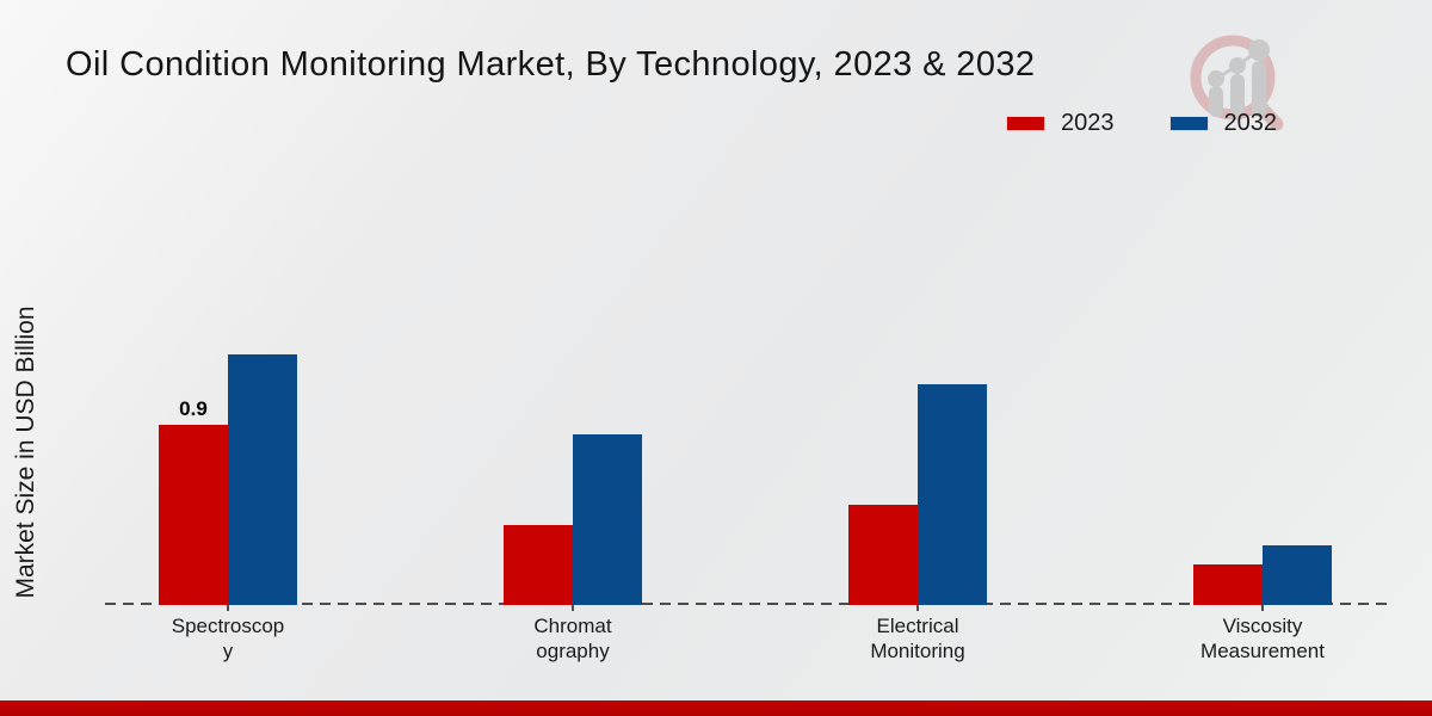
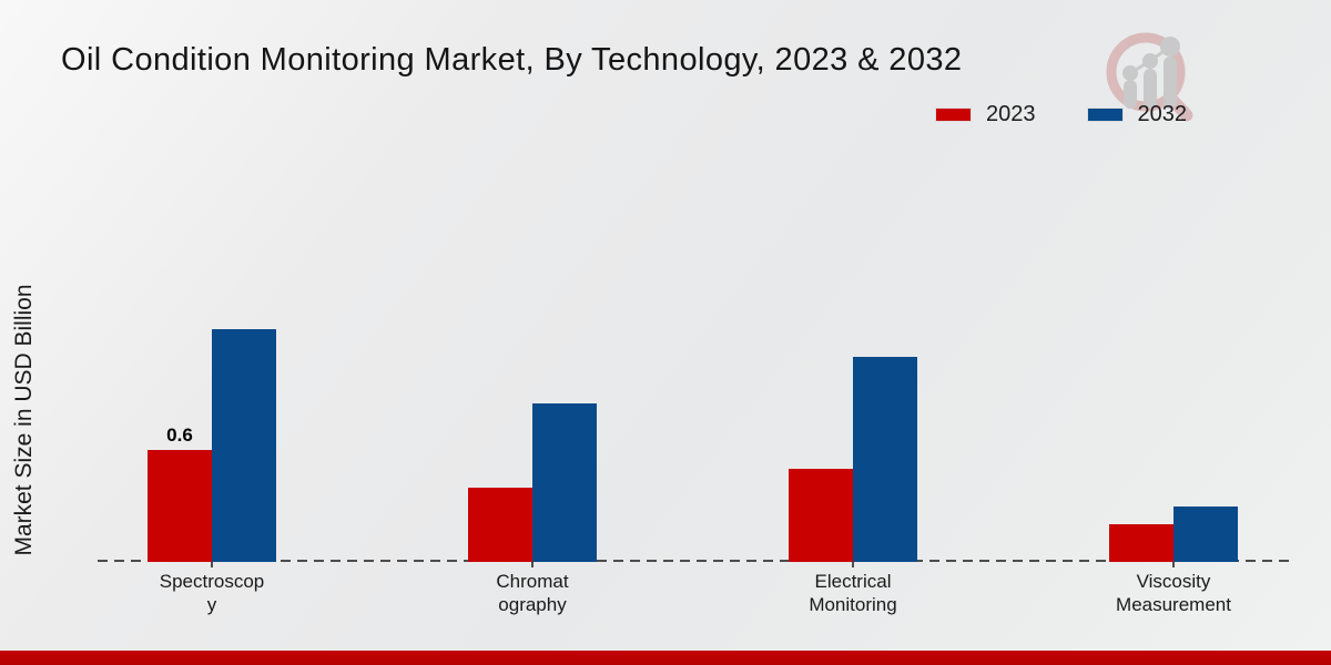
2023/Spectroscopy: 0.9 -> 0.6
